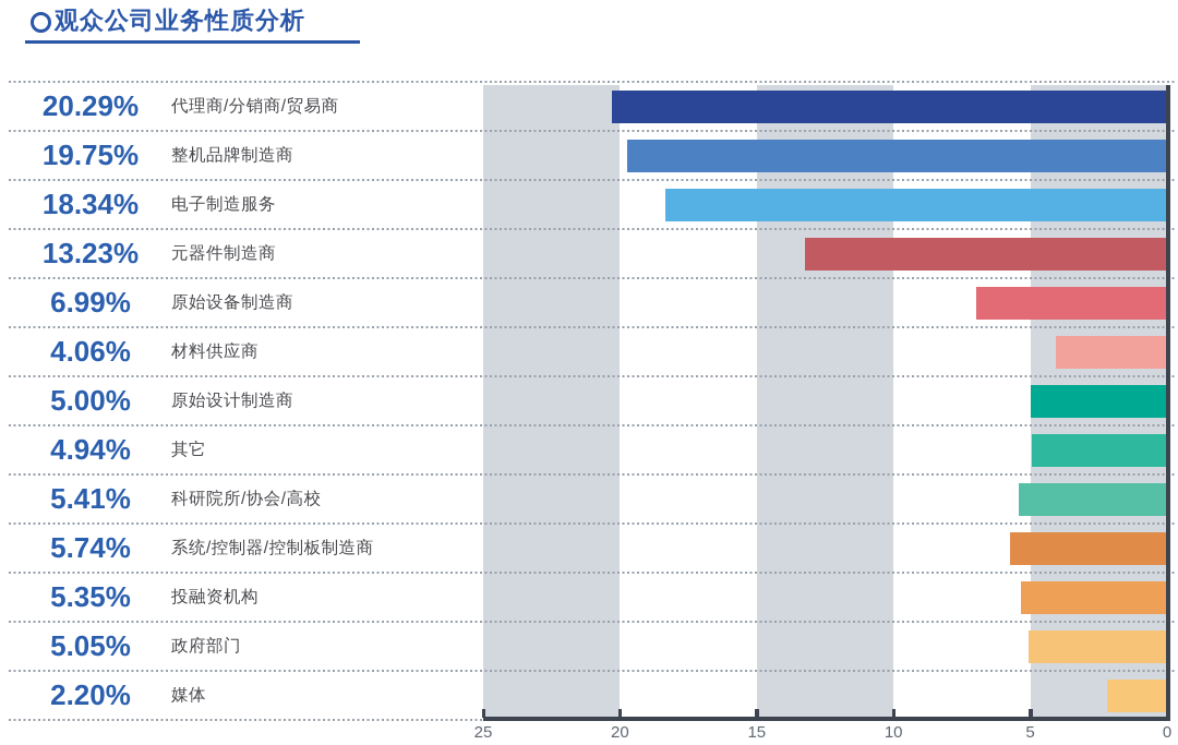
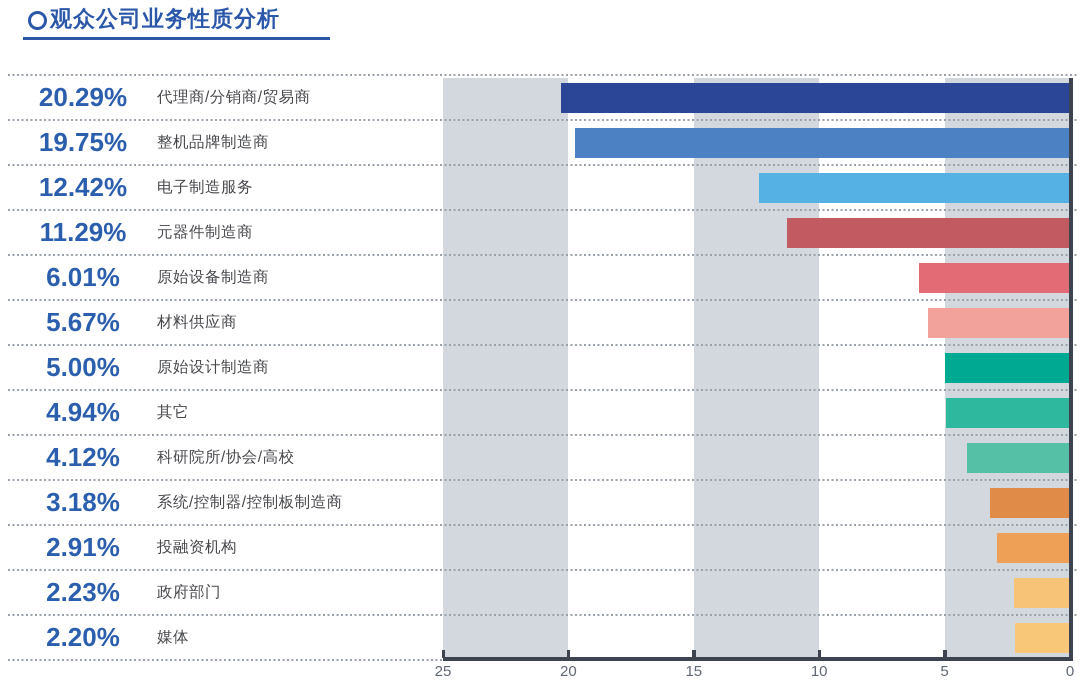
电子制造服务: 18.34% -> 12.42%
元器件制造商: 13.23% -> 11.29%
原始设备制造商: 6.99% -> 6.01%
材料供应商: 4.06% -> 5.67%
科研院所/协会/高校: 5.41% -> 4.12%
系统/控制器/控制板制造商: 5.74% -> 3.18%
投融资机构: 5.35% -> 2.91%
政府部门: 5.05% -> 2.23%
